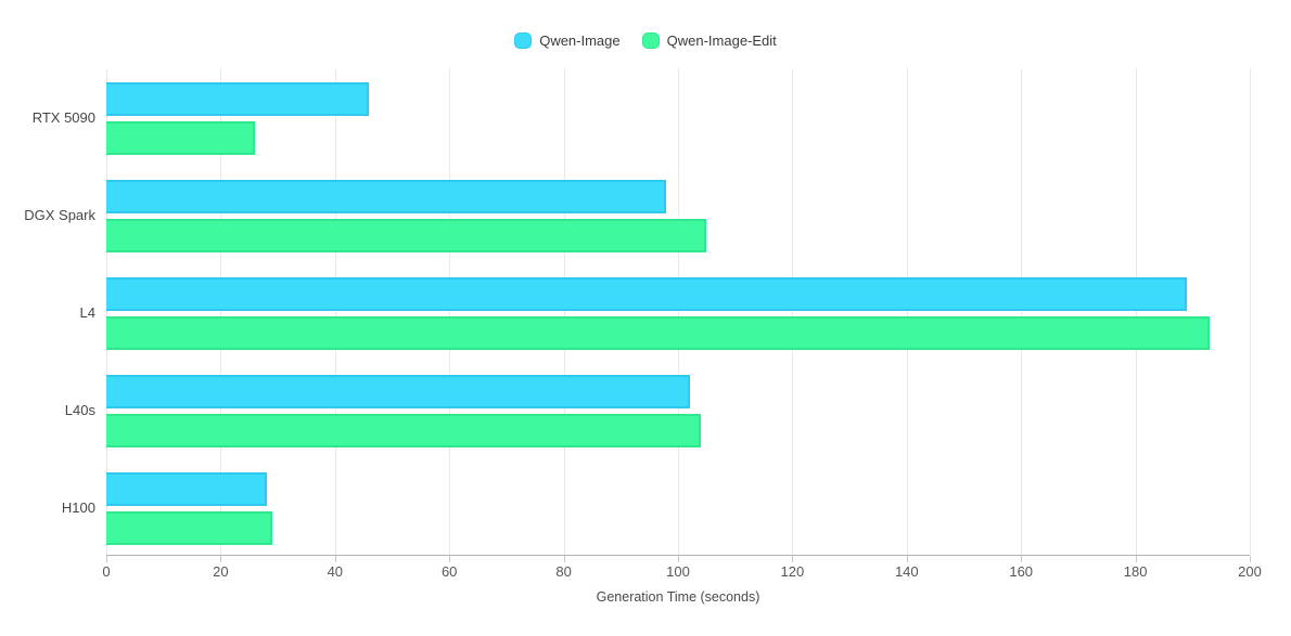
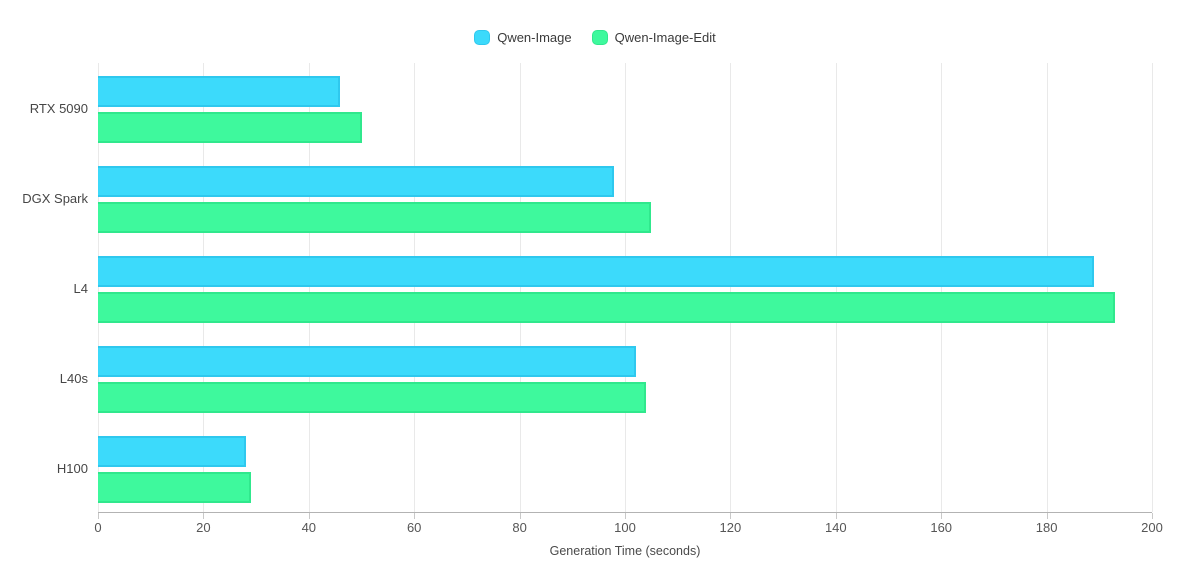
Qwen-Image-Edit/RTX 5090: 26 -> 50
